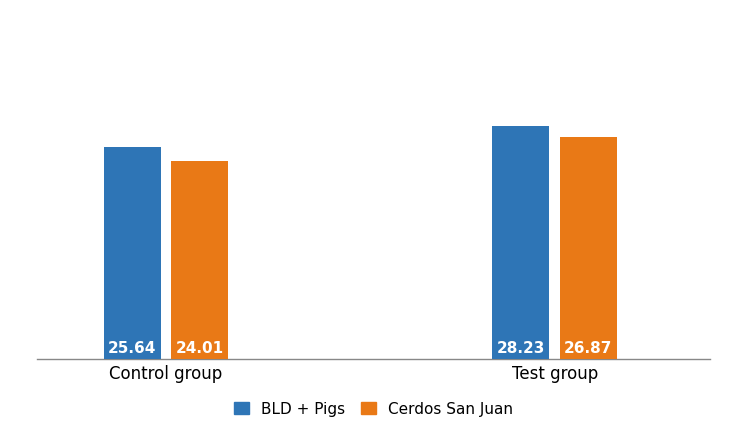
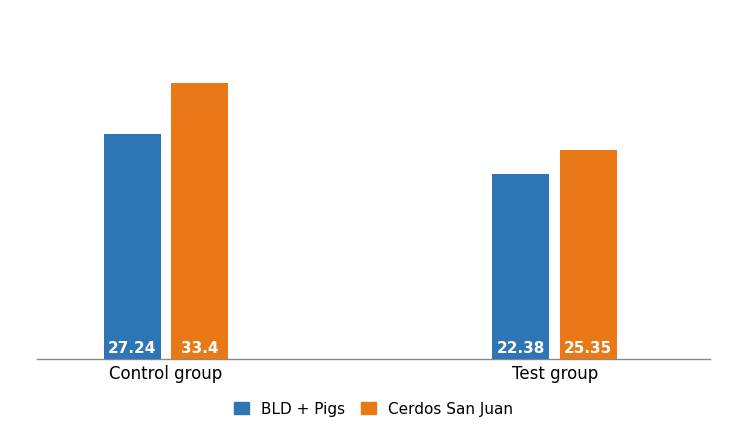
BLD + Pigs/Control group: 25.64 -> 27.24
Cerdos San Juan/Control group: 24.01 -> 33.4
BLD + Pigs/Test group: 28.23 -> 22.38
Cerdos San Juan/Test group: 26.87 -> 25.35
